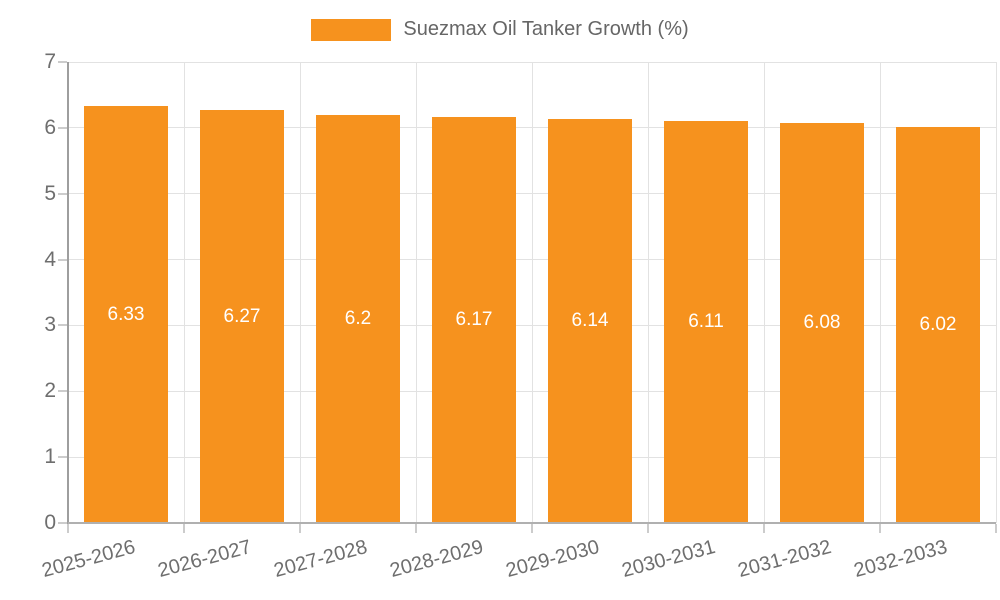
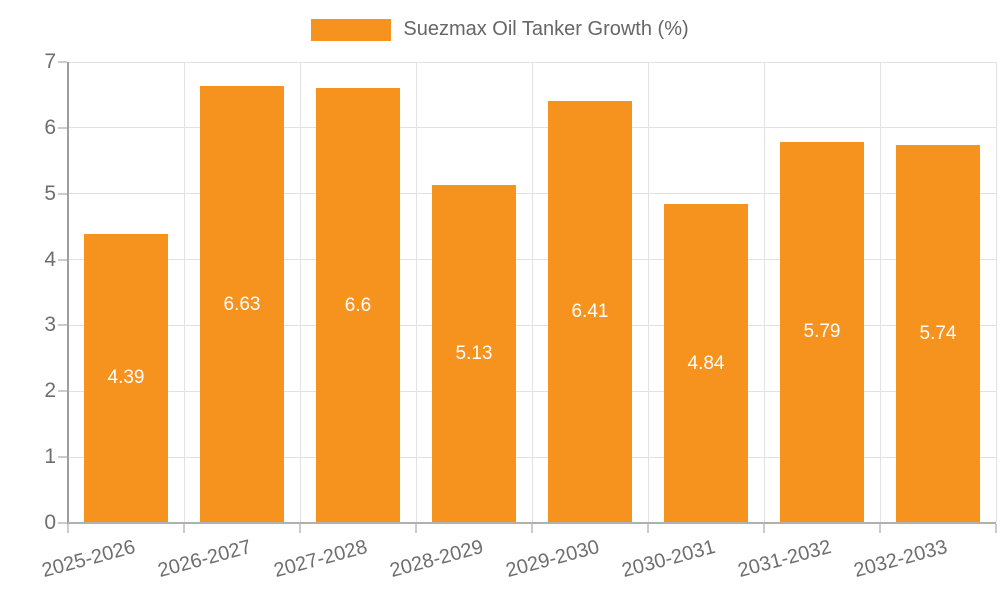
2025-2026: 6.33 -> 4.39
2026-2027: 6.27 -> 6.63
2027-2028: 6.2 -> 6.6
2028-2029: 6.17 -> 5.13
2029-2030: 6.14 -> 6.41
2030-2031: 6.11 -> 4.84
2031-2032: 6.08 -> 5.79
2032-2033: 6.02 -> 5.74
